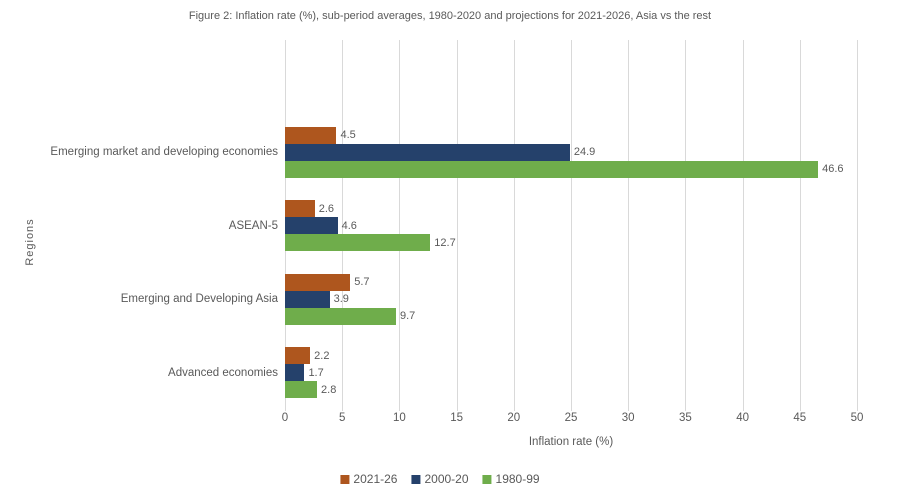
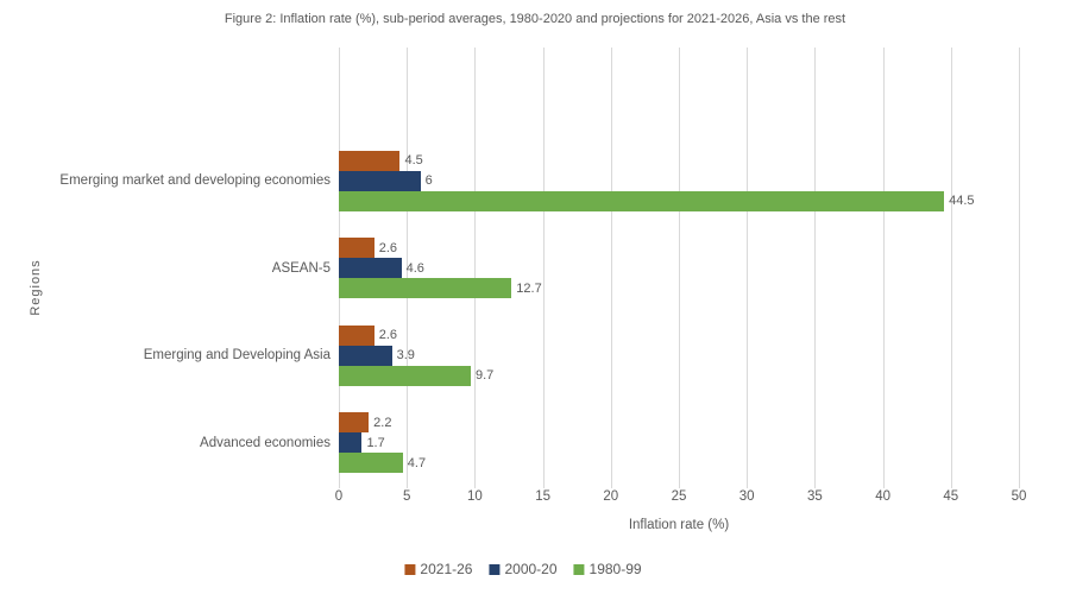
2000-20/Emerging market and developing economies: 24.9 -> 6
1980-99/Emerging market and developing economies: 46.6 -> 44.5
2021-26/Emerging and Developing Asia: 5.7 -> 2.6
1980-99/Advanced economies: 2.8 -> 4.7
